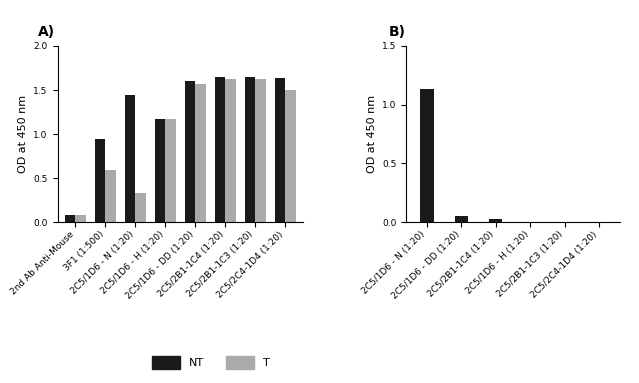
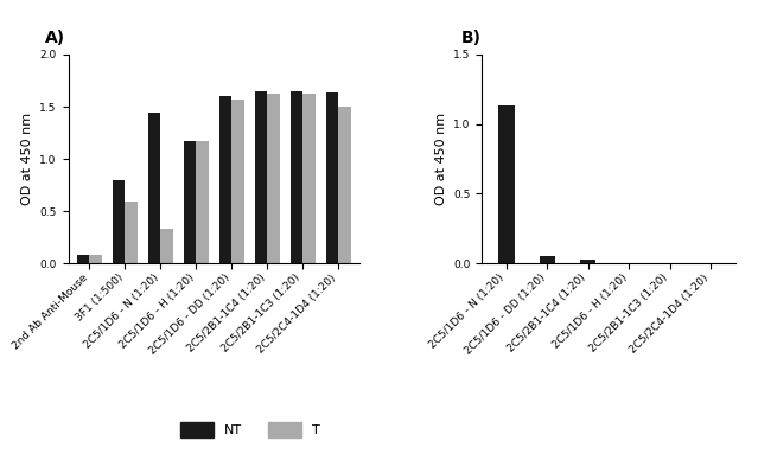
NT/3F1 (1:500): 0.94 -> 0.80
